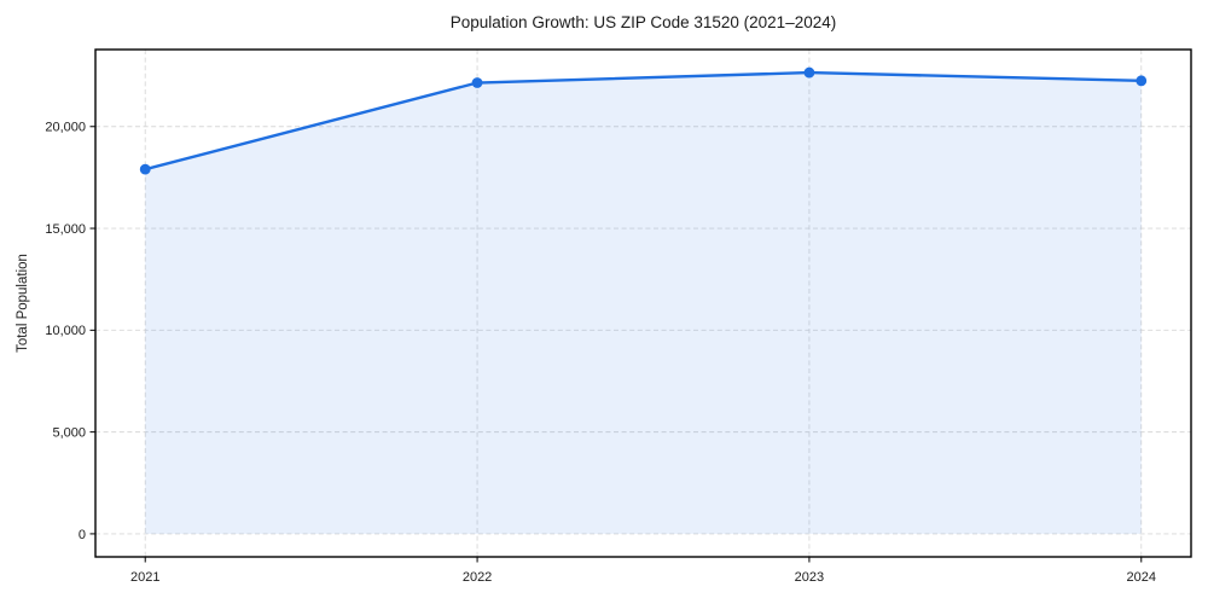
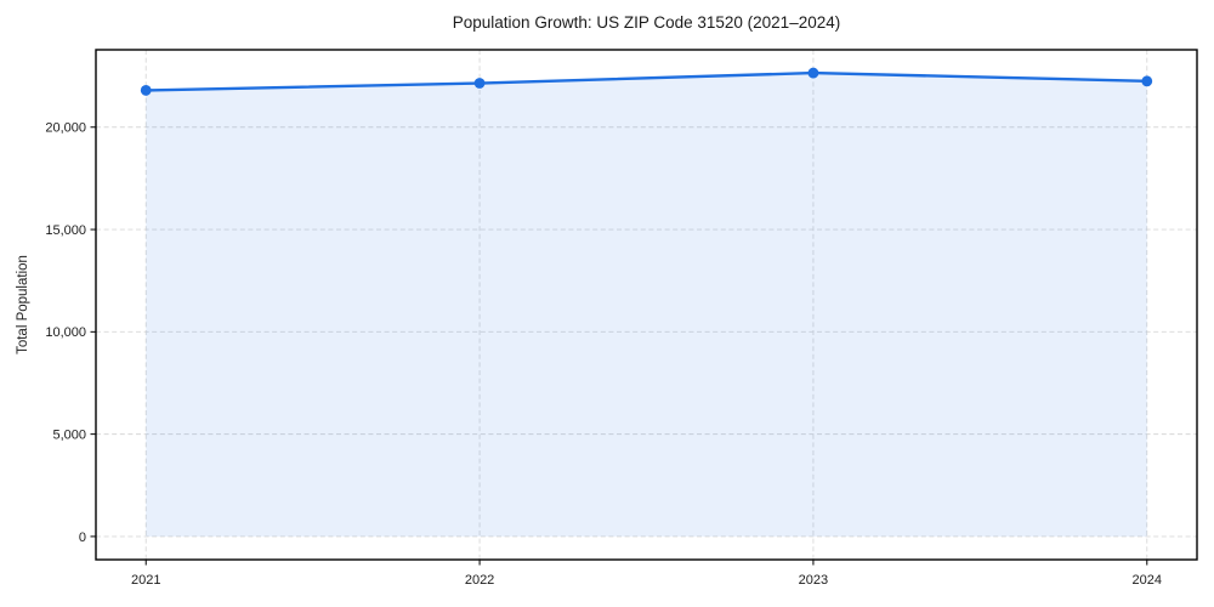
2021: 17900 -> 21800
